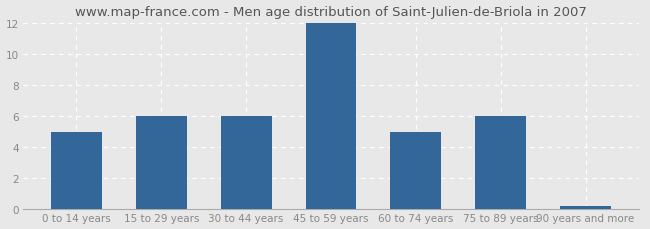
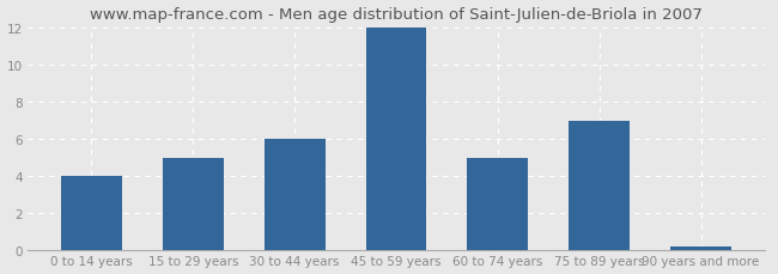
0 to 14 years: 5.0 -> 4.0
15 to 29 years: 6.0 -> 5.0
75 to 89 years: 6.0 -> 7.0
